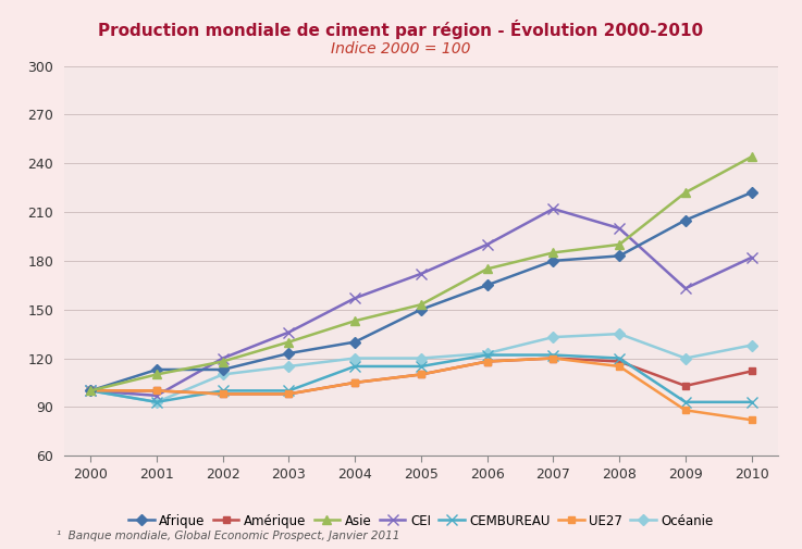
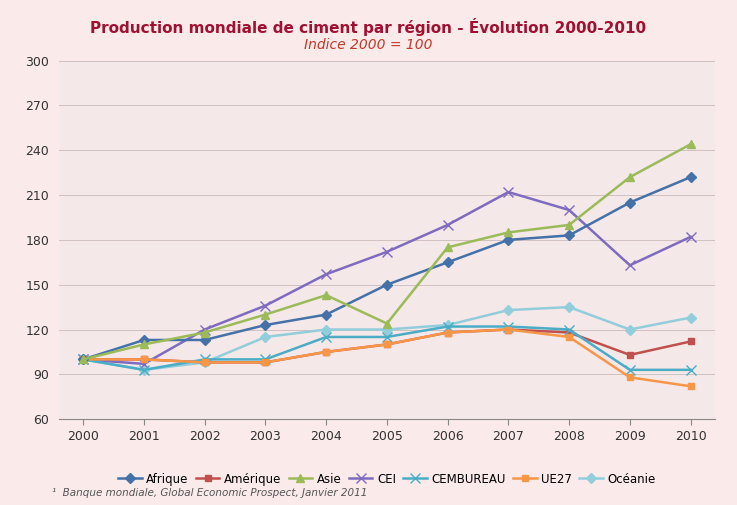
Océanie/2002: 110 -> 98
Asie/2005: 153 -> 124
